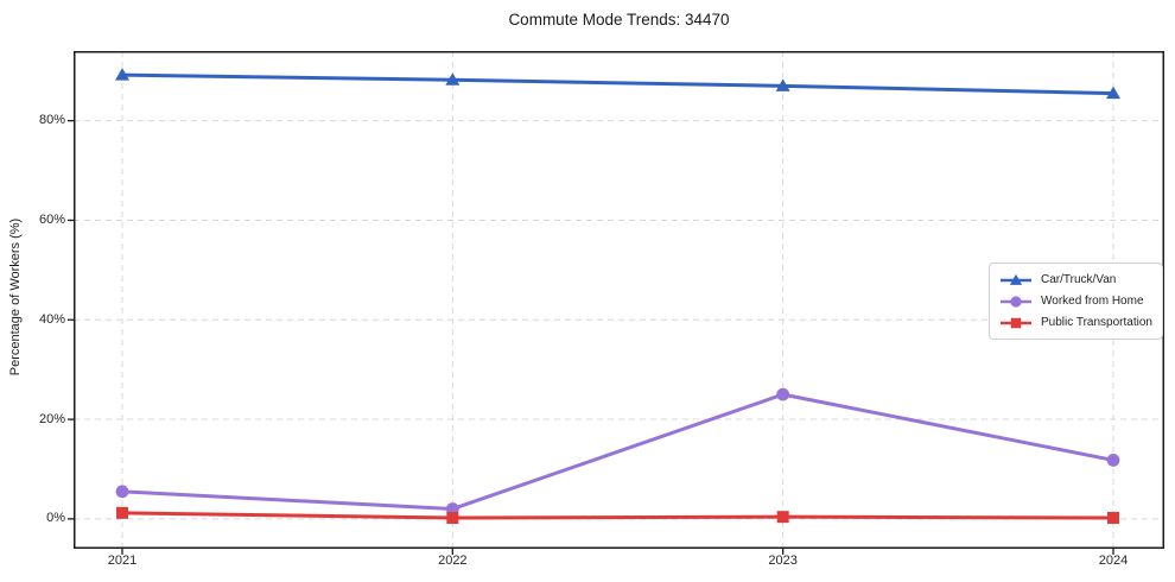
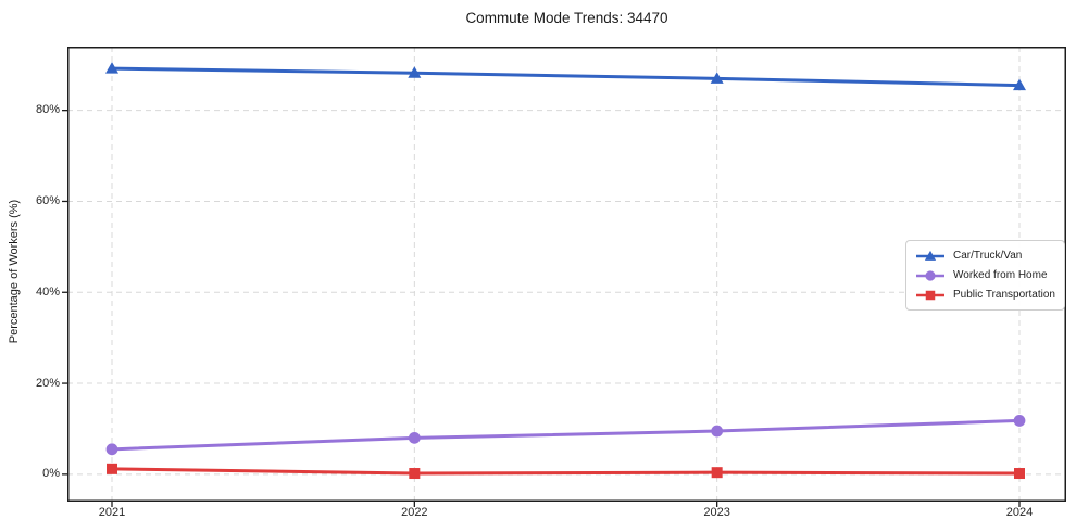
Worked from Home/2022: 2% -> 8%
Worked from Home/2023: 25% -> 10%
